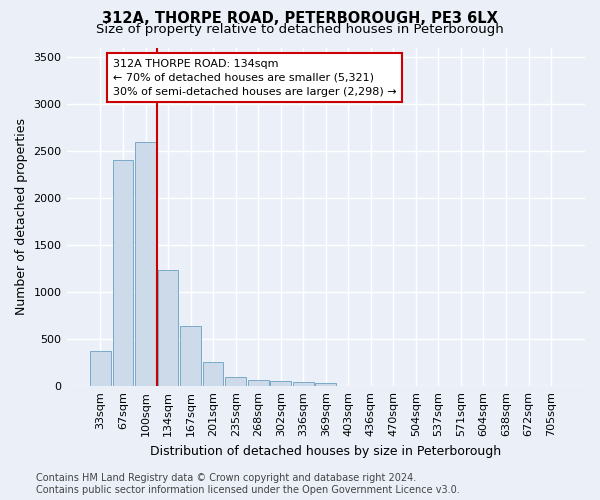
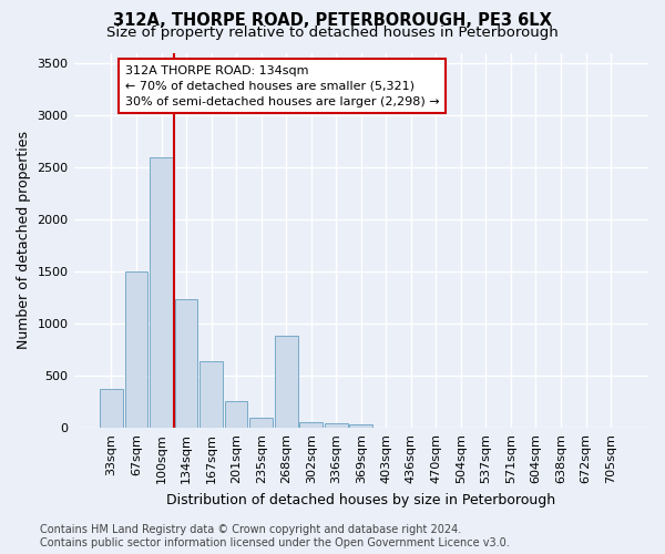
67sqm: 2400 -> 1500
268sqm: 60 -> 880
